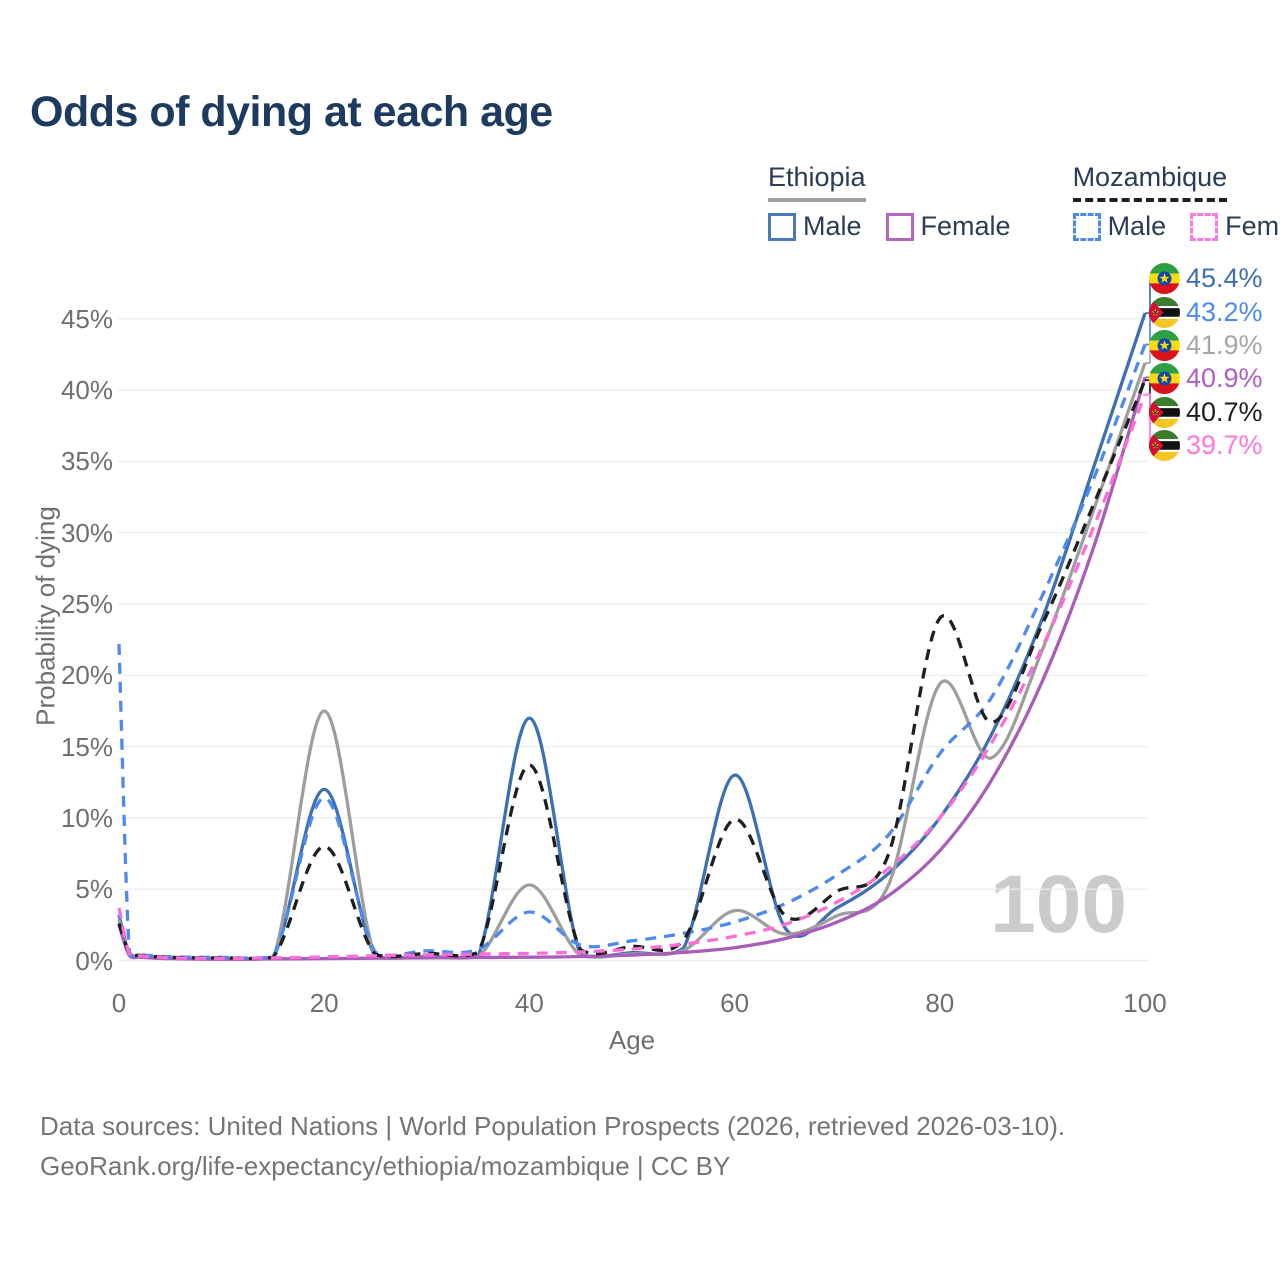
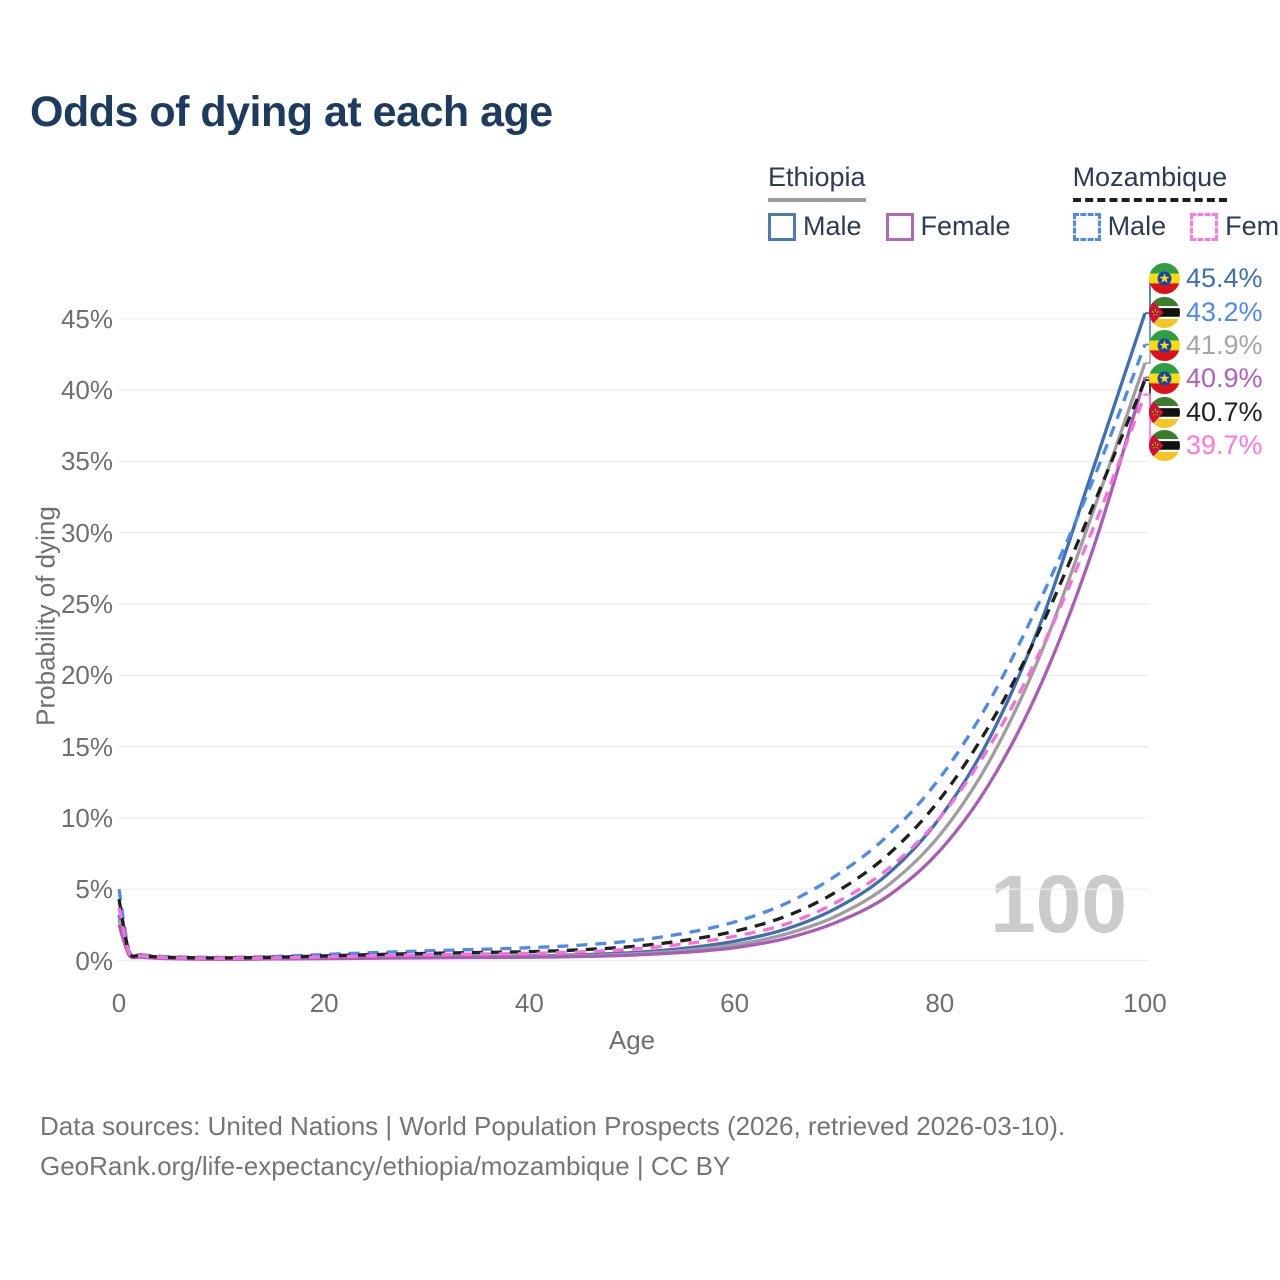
Mozambique Male/0: 22.2% -> 5.0%
Mozambique/0: 2.6% -> 4.3%
Ethiopia Male/20: 12.0% -> 0.2%
Ethiopia/20: 17.5% -> 0.2%
Mozambique Male/20: 11.4% -> 0.4%
Mozambique/20: 8.0% -> 0.3%
Ethiopia Male/40: 17.0% -> 0.3%
Ethiopia/40: 5.3% -> 0.3%
Mozambique Male/40: 3.4% -> 0.9%
Mozambique/40: 13.7% -> 0.6%
Ethiopia Male/60: 13.0% -> 1.4%
Ethiopia/60: 3.5% -> 1.1%
Mozambique/60: 9.9% -> 2.0%
Ethiopia/80: 19.4% -> 8.8%
Mozambique Male/80: 14.5% -> 12.8%
Mozambique/80: 24.0% -> 11.3%
